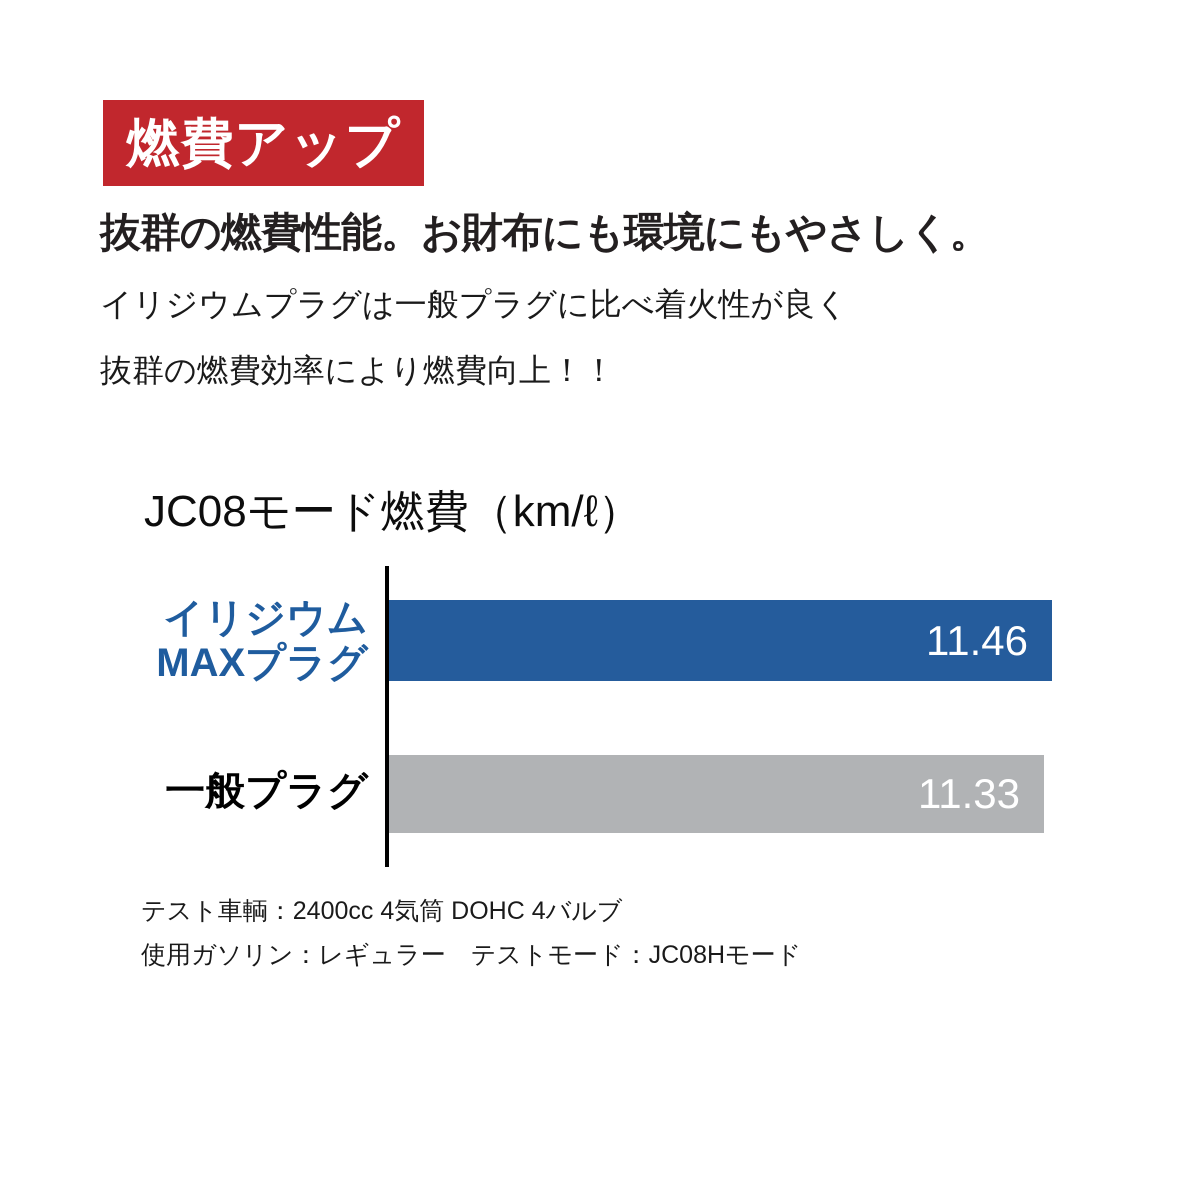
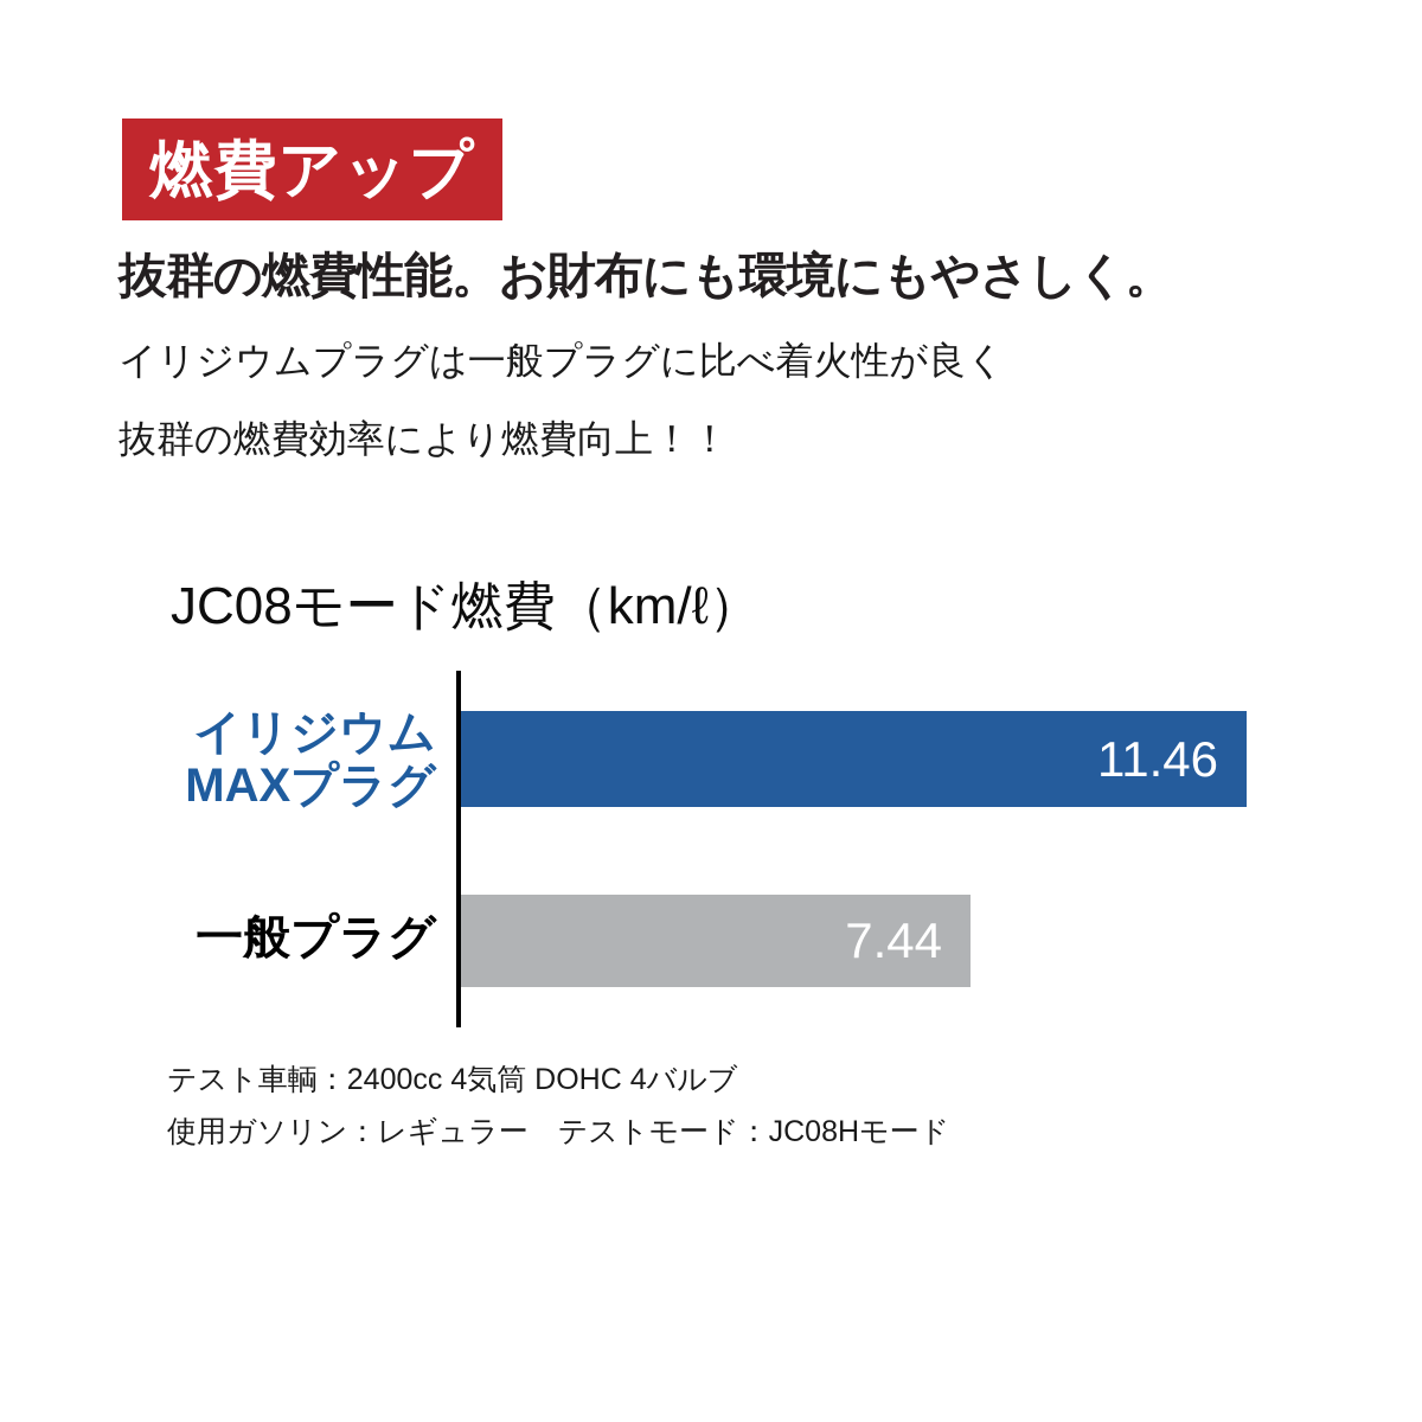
一般プラグ: 11.33 -> 7.44
